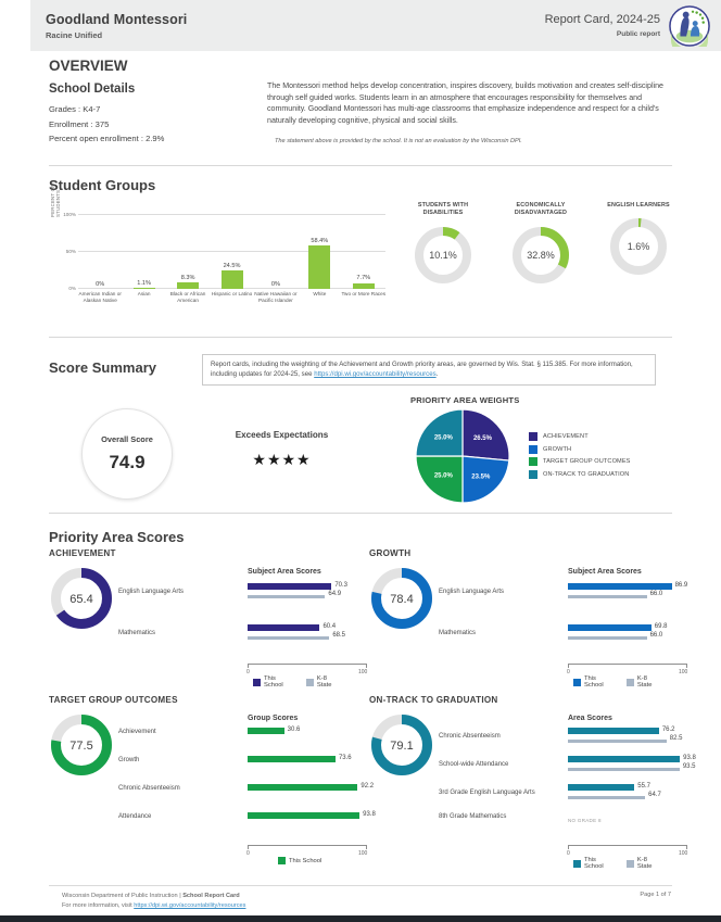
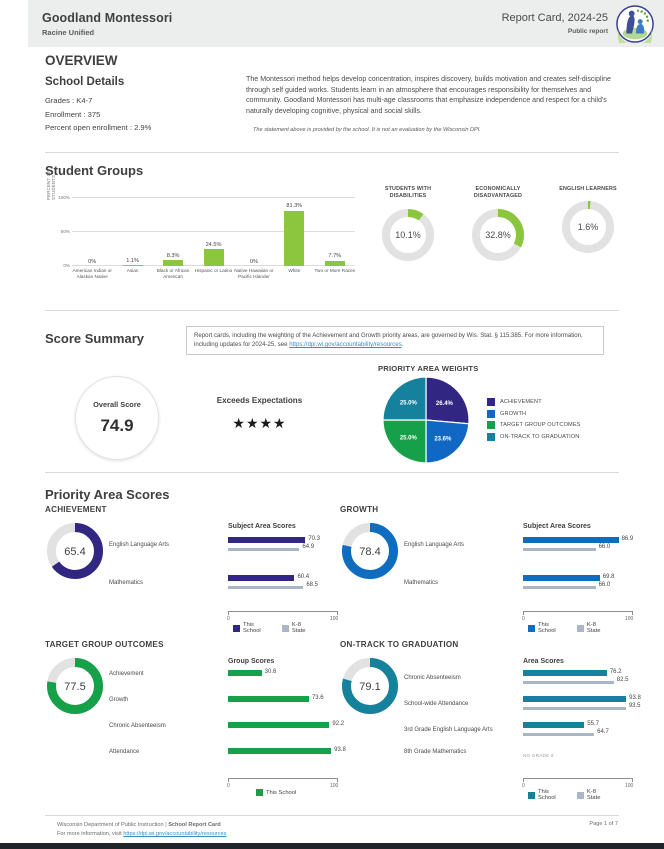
Student Groups/White: 58.4% -> 81.3%
PRIORITY AREA WEIGHTS/ACHIEVEMENT: 26.5% -> 26.4%
PRIORITY AREA WEIGHTS/GROWTH: 23.5% -> 23.6%
